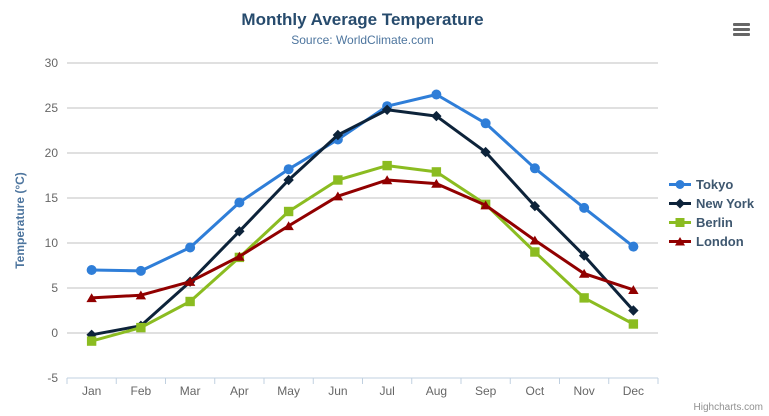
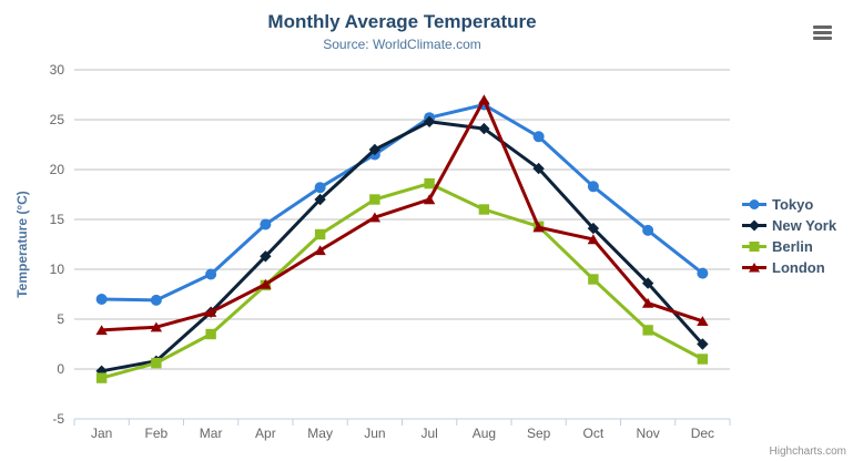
Berlin/Aug: 18 -> 16
London/Aug: 17 -> 27
London/Oct: 10 -> 13
